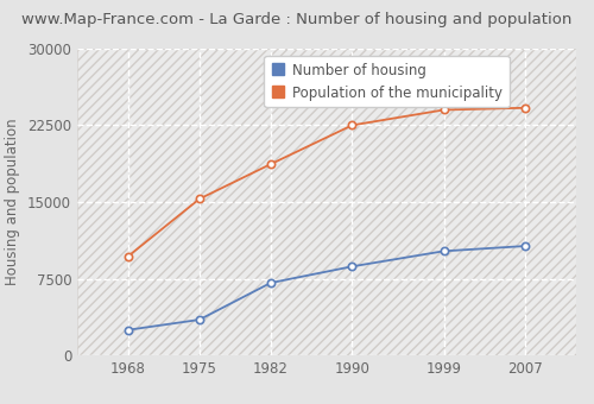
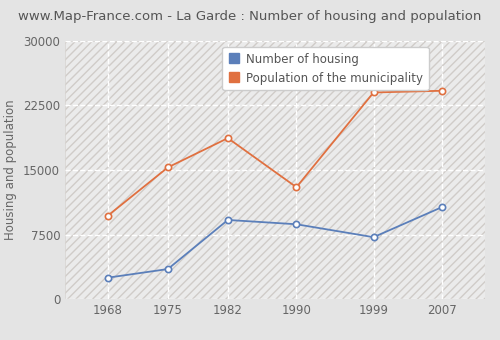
Number of housing/1982: 7100 -> 9200
Population of the municipality/1990: 22500 -> 13000
Number of housing/1999: 10200 -> 7200
